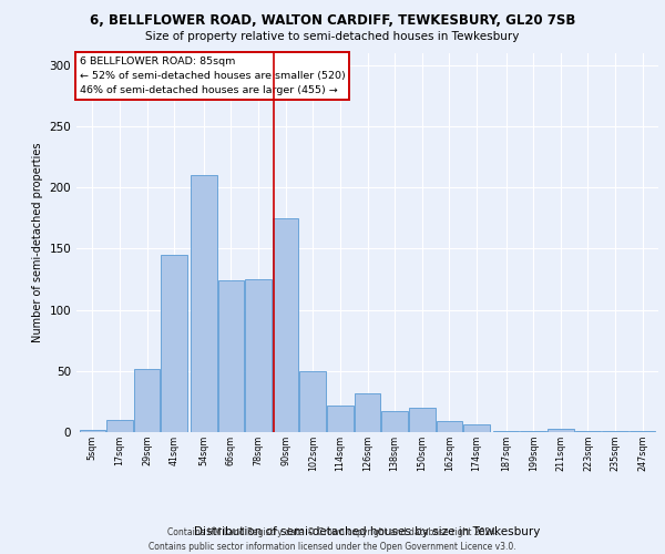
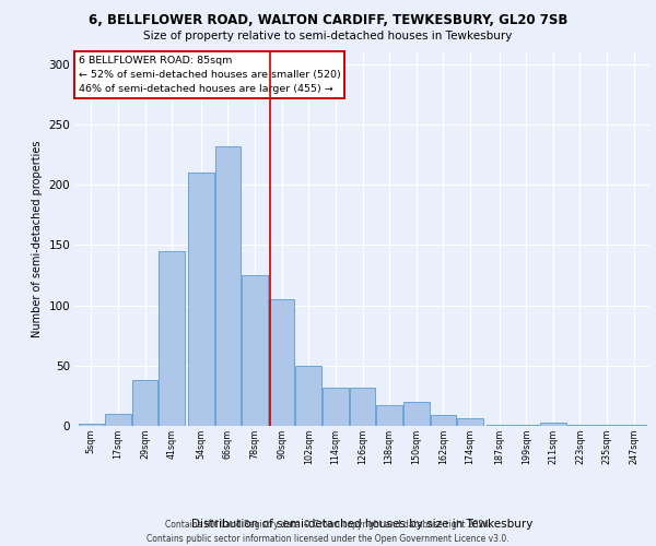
29sqm: 52 -> 38
66sqm: 124 -> 232
90sqm: 175 -> 105
114sqm: 22 -> 32
